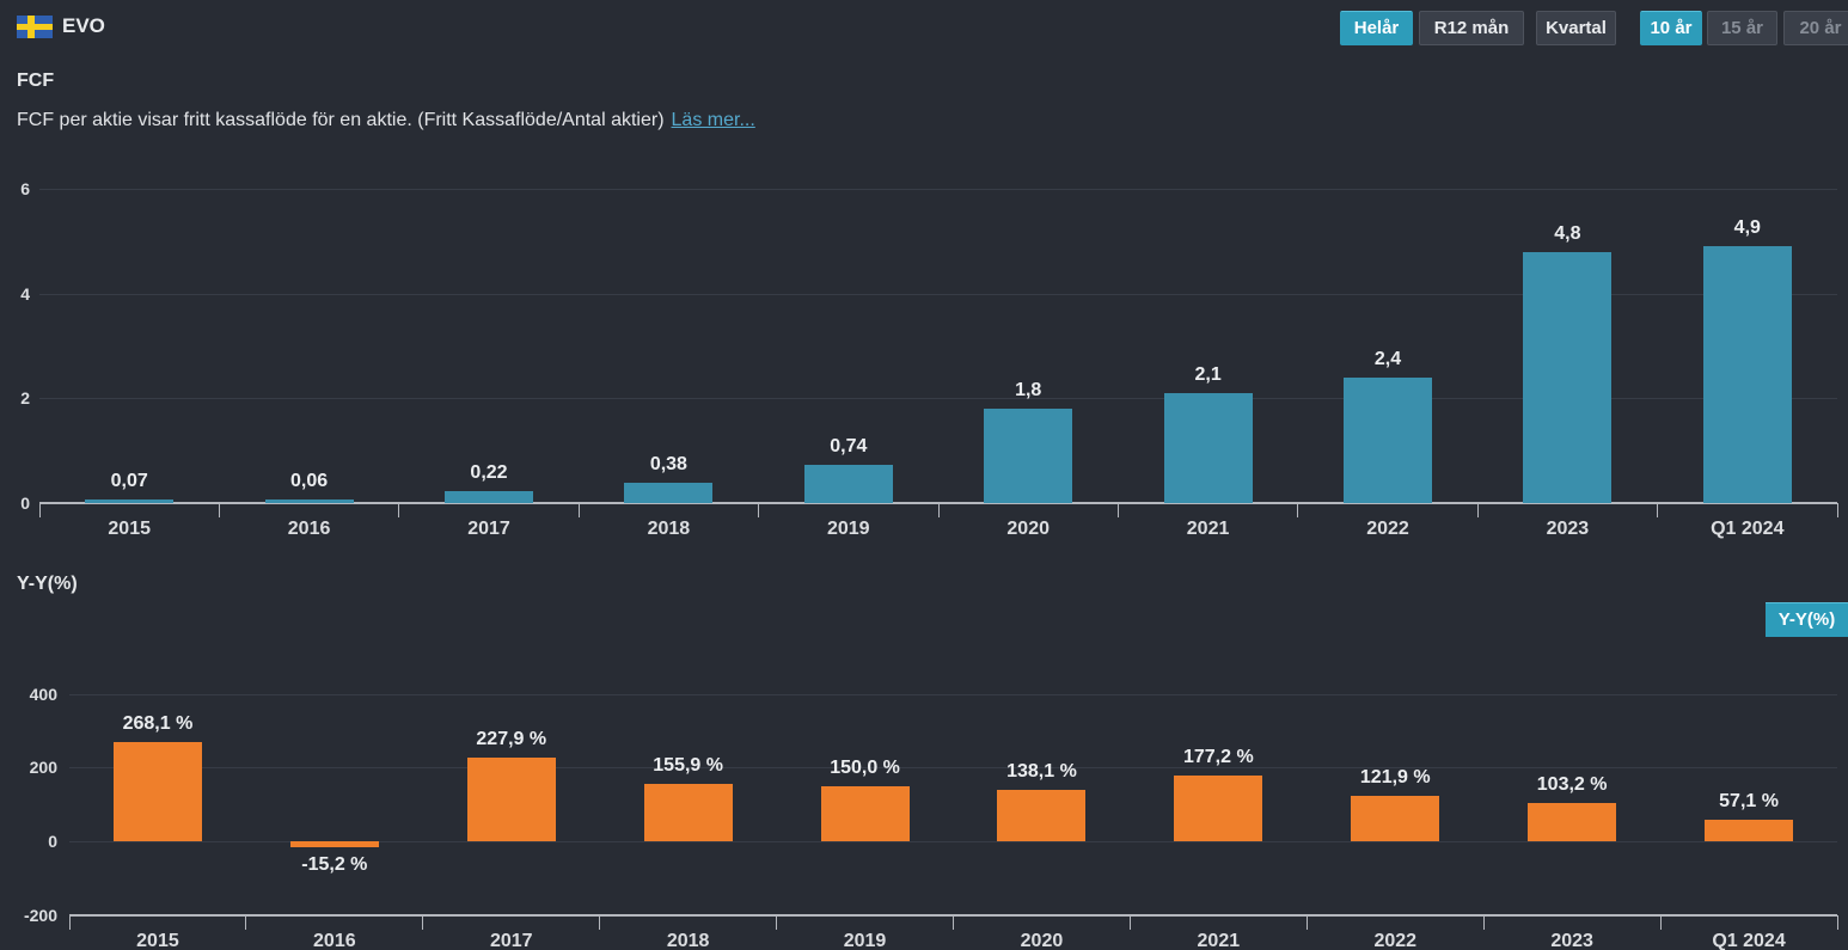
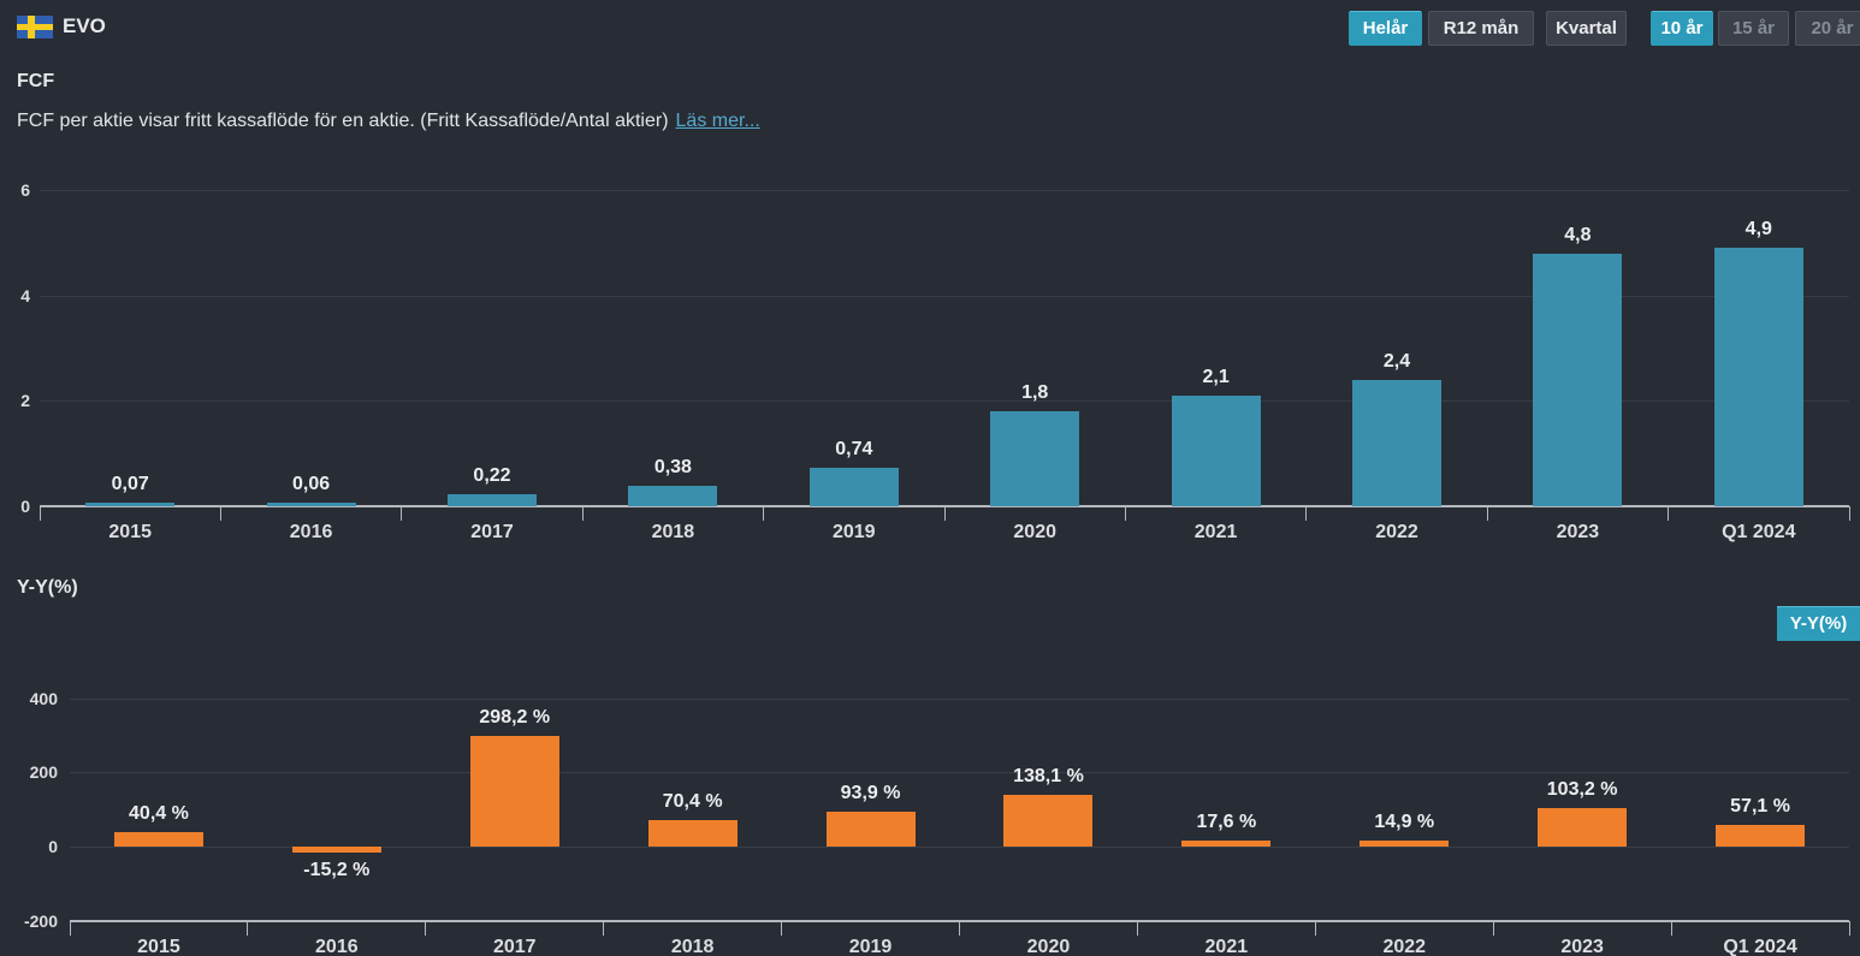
Y-Y(%)/2015: 268,1 -> 40,4
Y-Y(%)/2017: 227,9 -> 298,2
Y-Y(%)/2018: 155,9 -> 70,4
Y-Y(%)/2019: 150,0 -> 93,9
Y-Y(%)/2021: 177,2 -> 17,6
Y-Y(%)/2022: 121,9 -> 14,9
